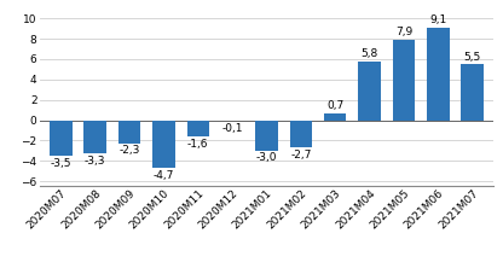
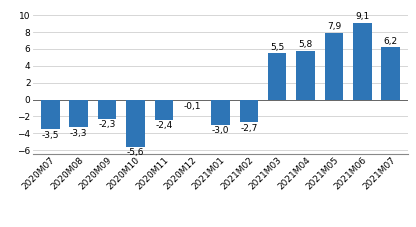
2020M10: -4,7 -> -5,6
2020M11: -1,6 -> -2,4
2021M03: 0,7 -> 5,5
2021M07: 5,5 -> 6,2
